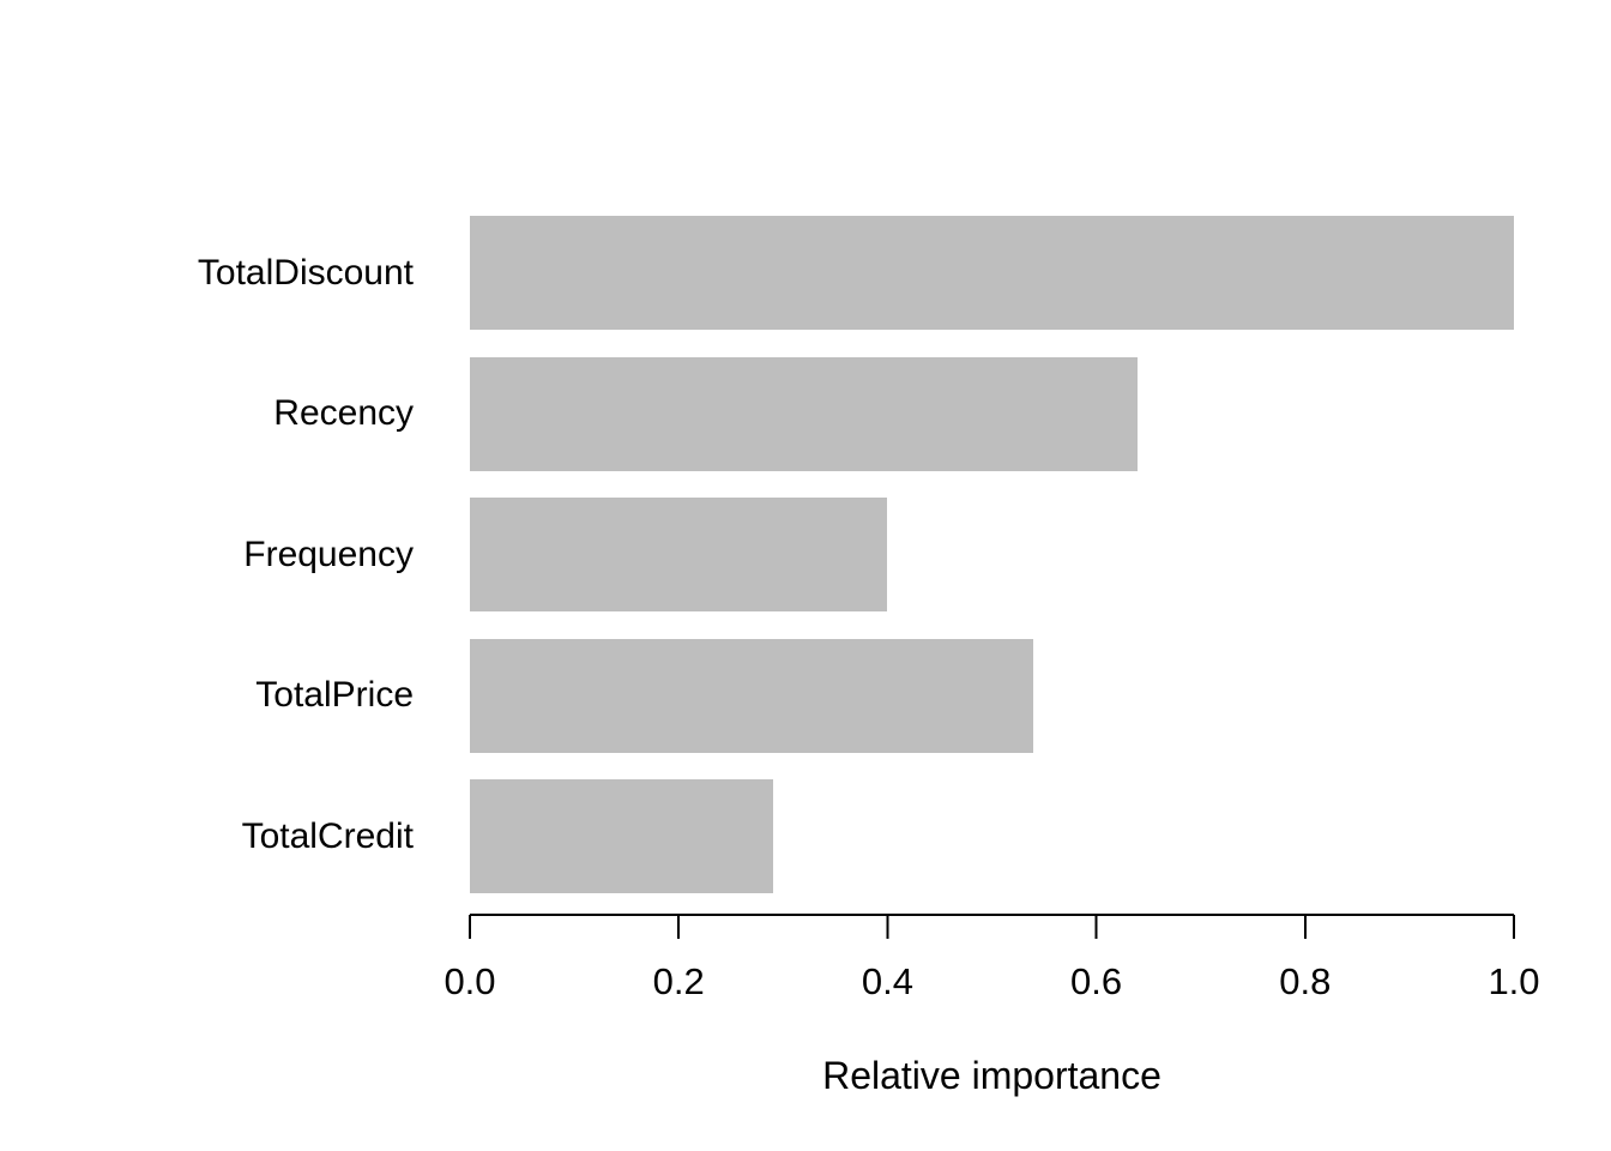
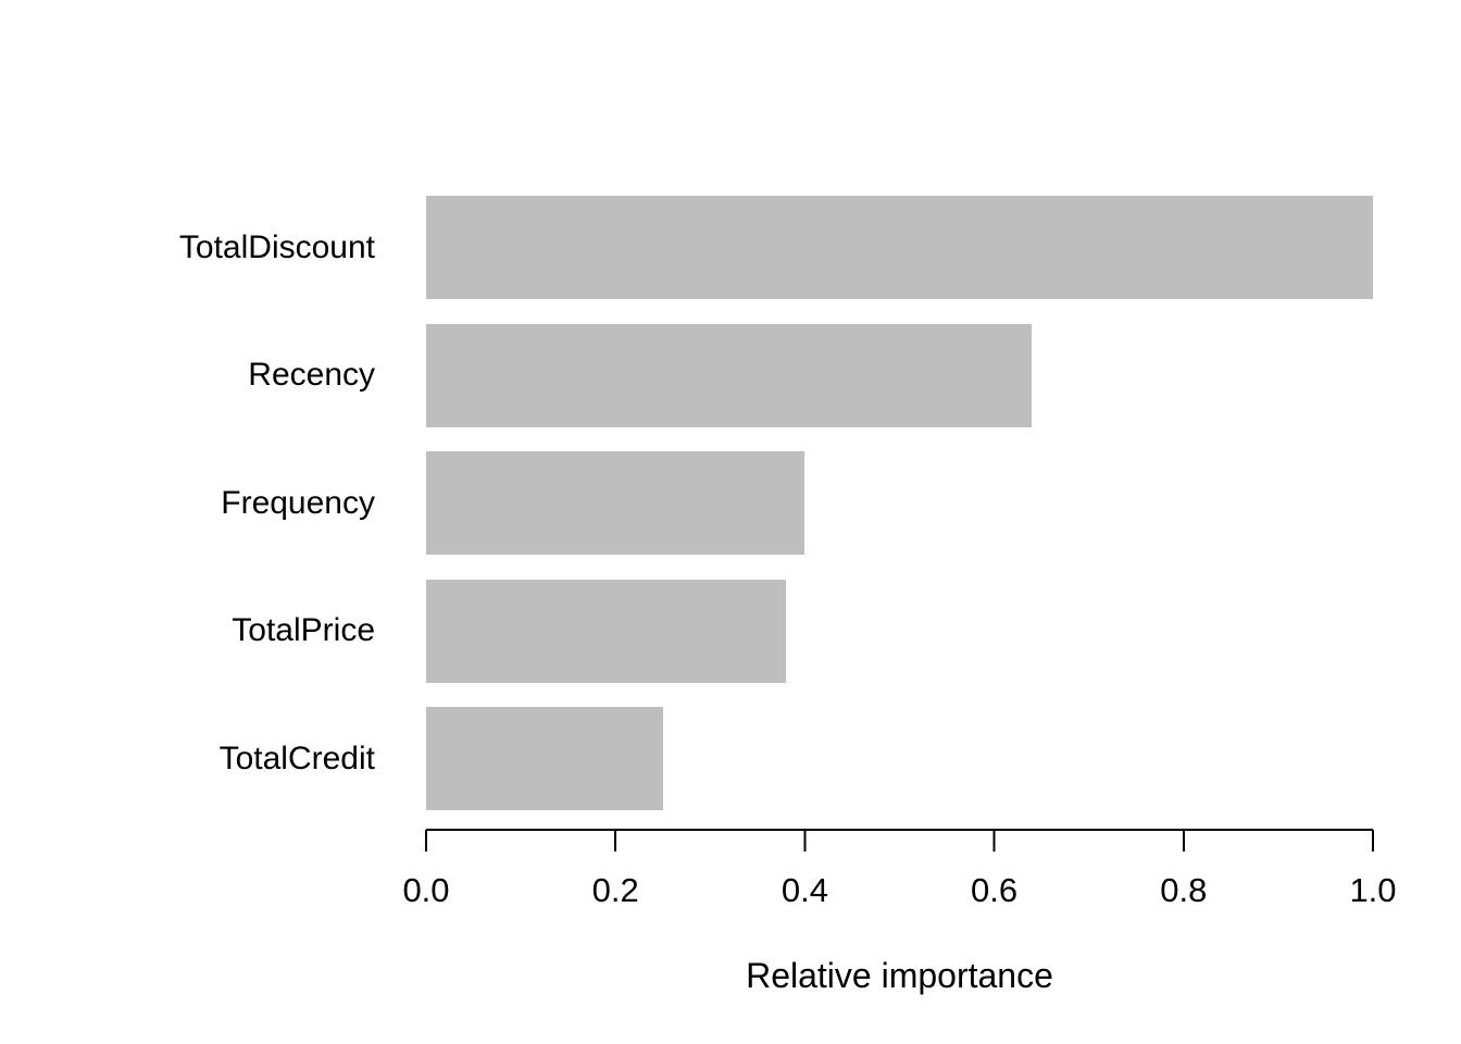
TotalPrice: 0.54 -> 0.38
TotalCredit: 0.29 -> 0.25
